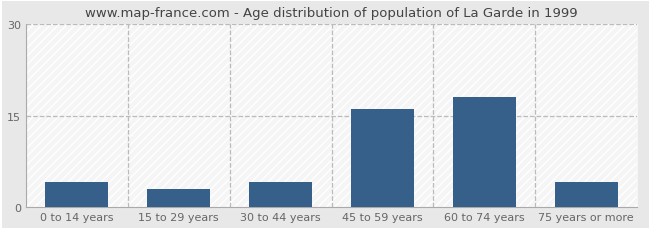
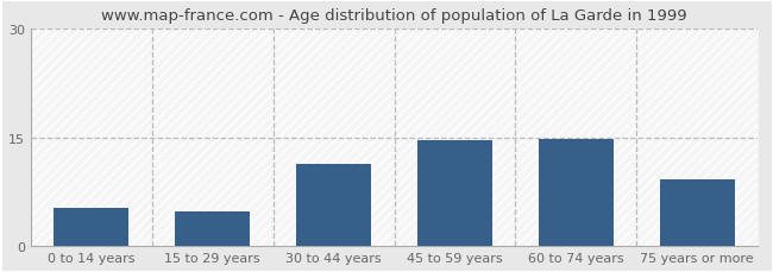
0 to 14 years: 4.2 -> 5.2
15 to 29 years: 3.0 -> 4.8
30 to 44 years: 4.2 -> 11.4
45 to 59 years: 16.1 -> 14.6
60 to 74 years: 18.0 -> 14.8
75 years or more: 4.2 -> 9.2
